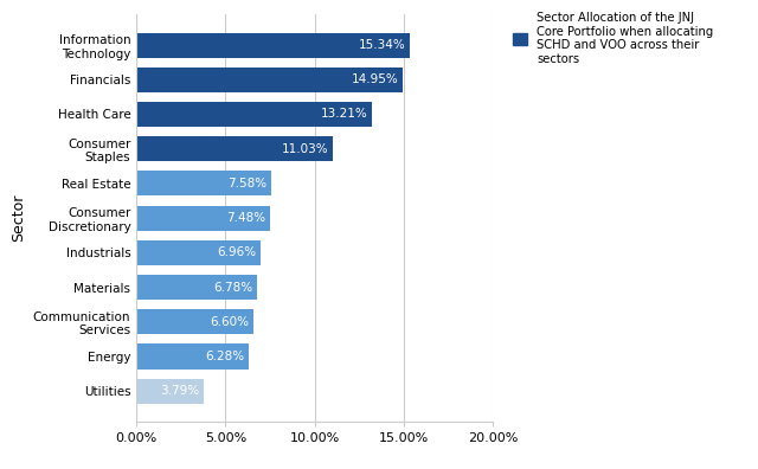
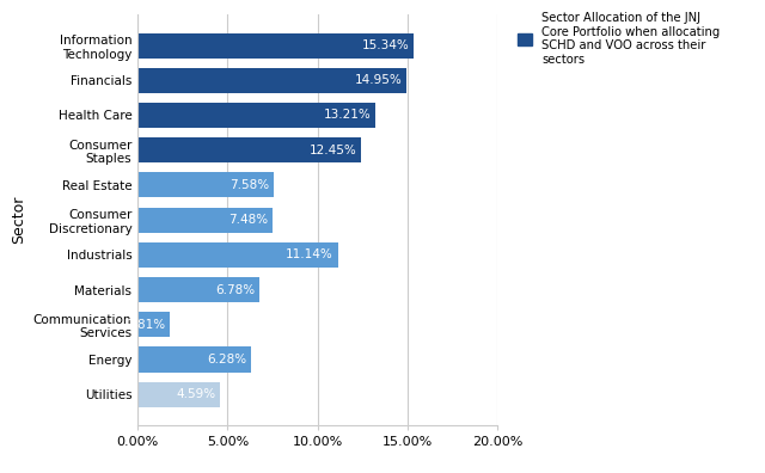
Consumer Staples: 11.03% -> 12.45%
Industrials: 6.96% -> 11.14%
Communication Services: 6.60% -> 1.81%
Utilities: 3.79% -> 4.59%
